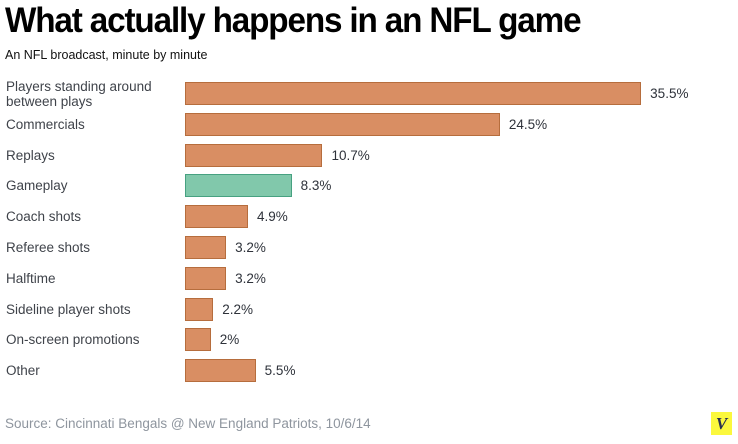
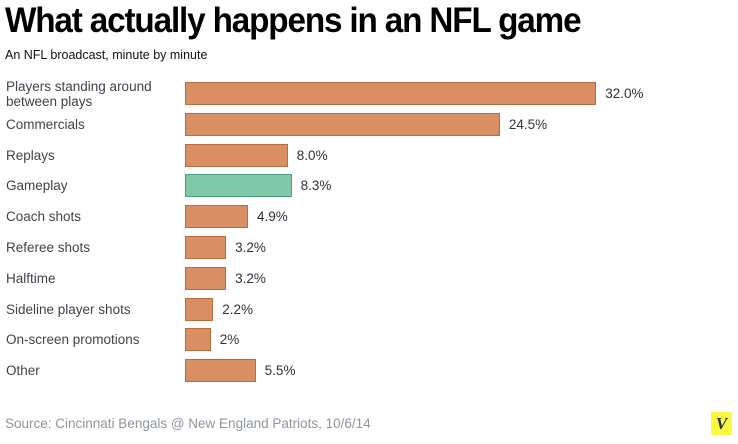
Players standing around between plays: 35.5% -> 32.0%
Replays: 10.7% -> 8.0%
